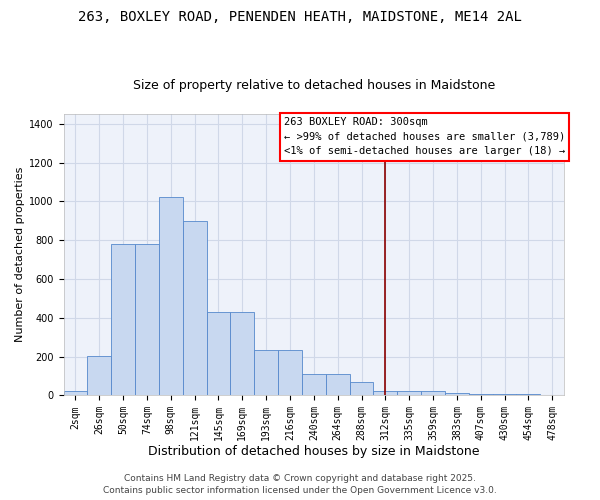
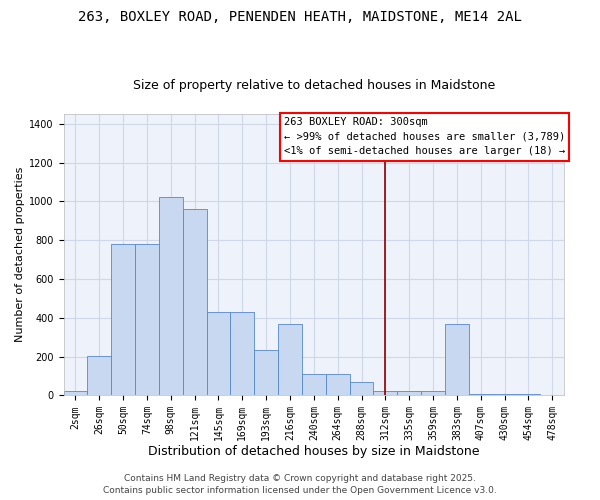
121sqm: 900 -> 960
216sqm: 240 -> 370
383sqm: 10 -> 370
